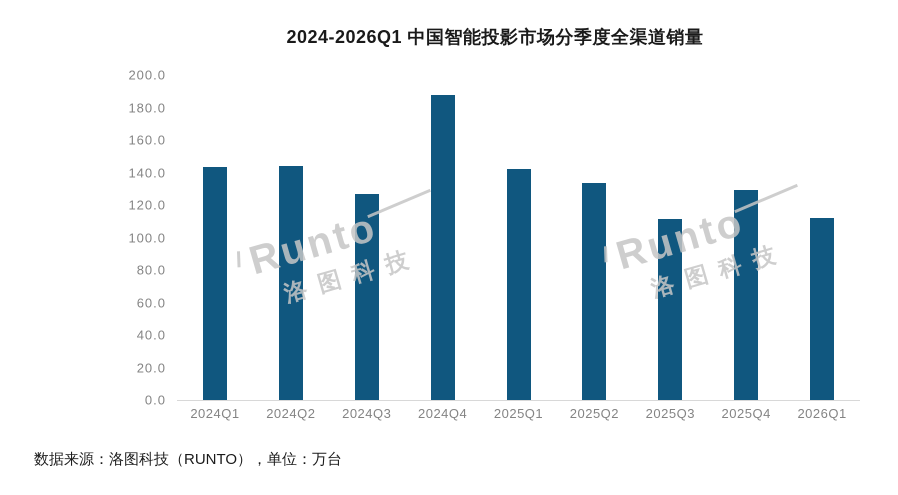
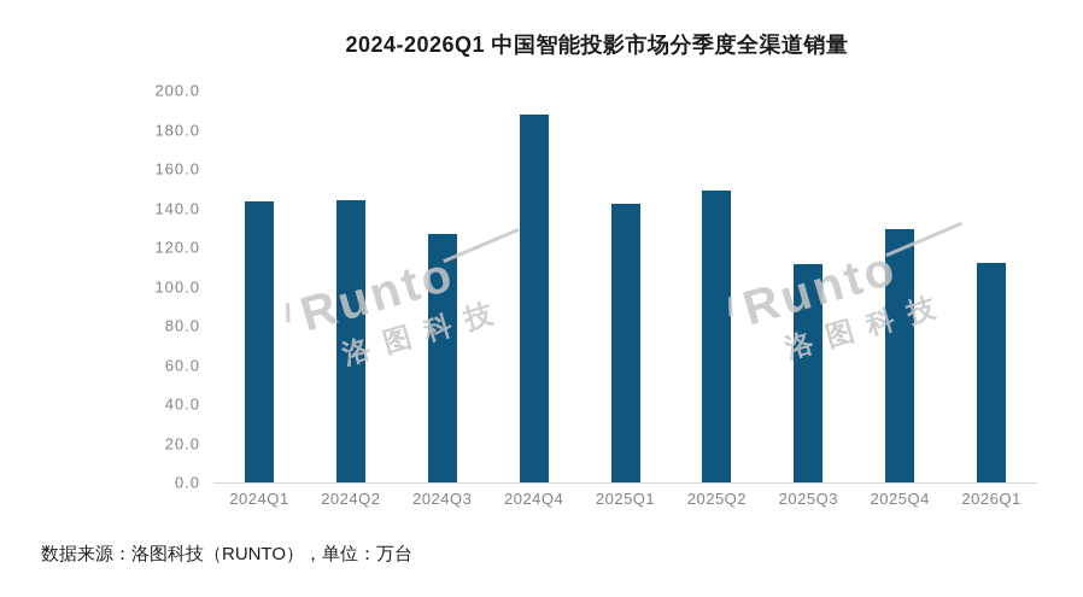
2025Q2: 133 -> 149
